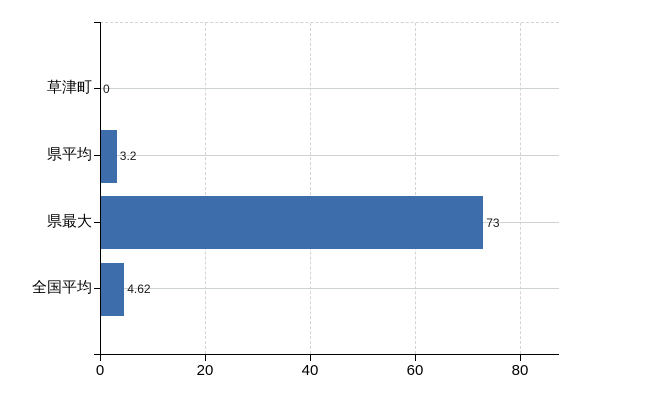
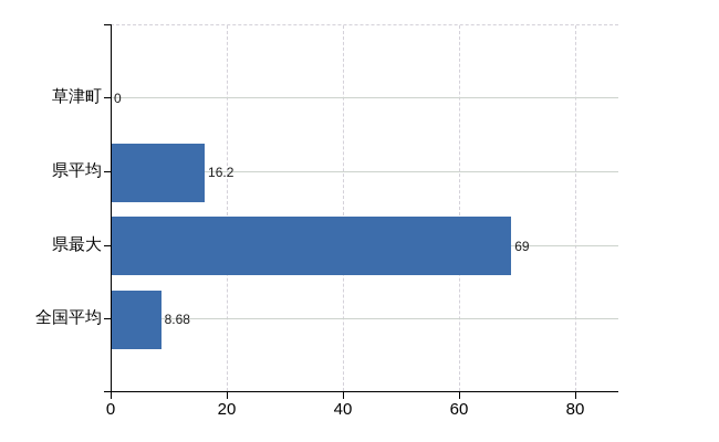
県平均: 3.2 -> 16.2
県最大: 73 -> 69
全国平均: 4.62 -> 8.68
